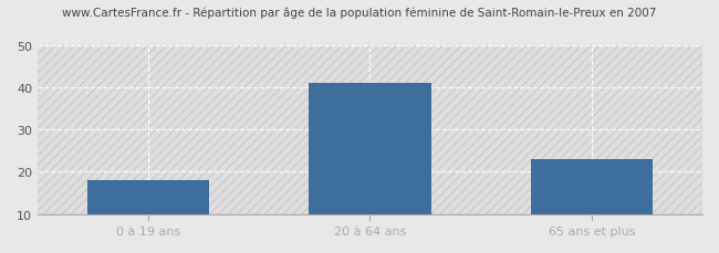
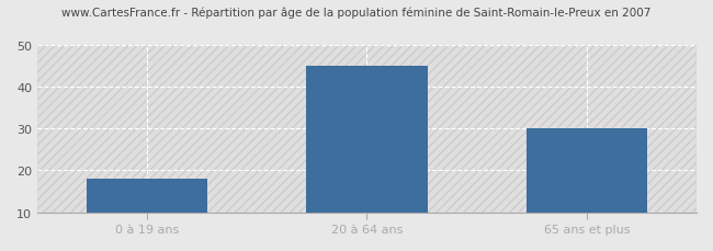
20 à 64 ans: 41 -> 45
65 ans et plus: 23 -> 30
